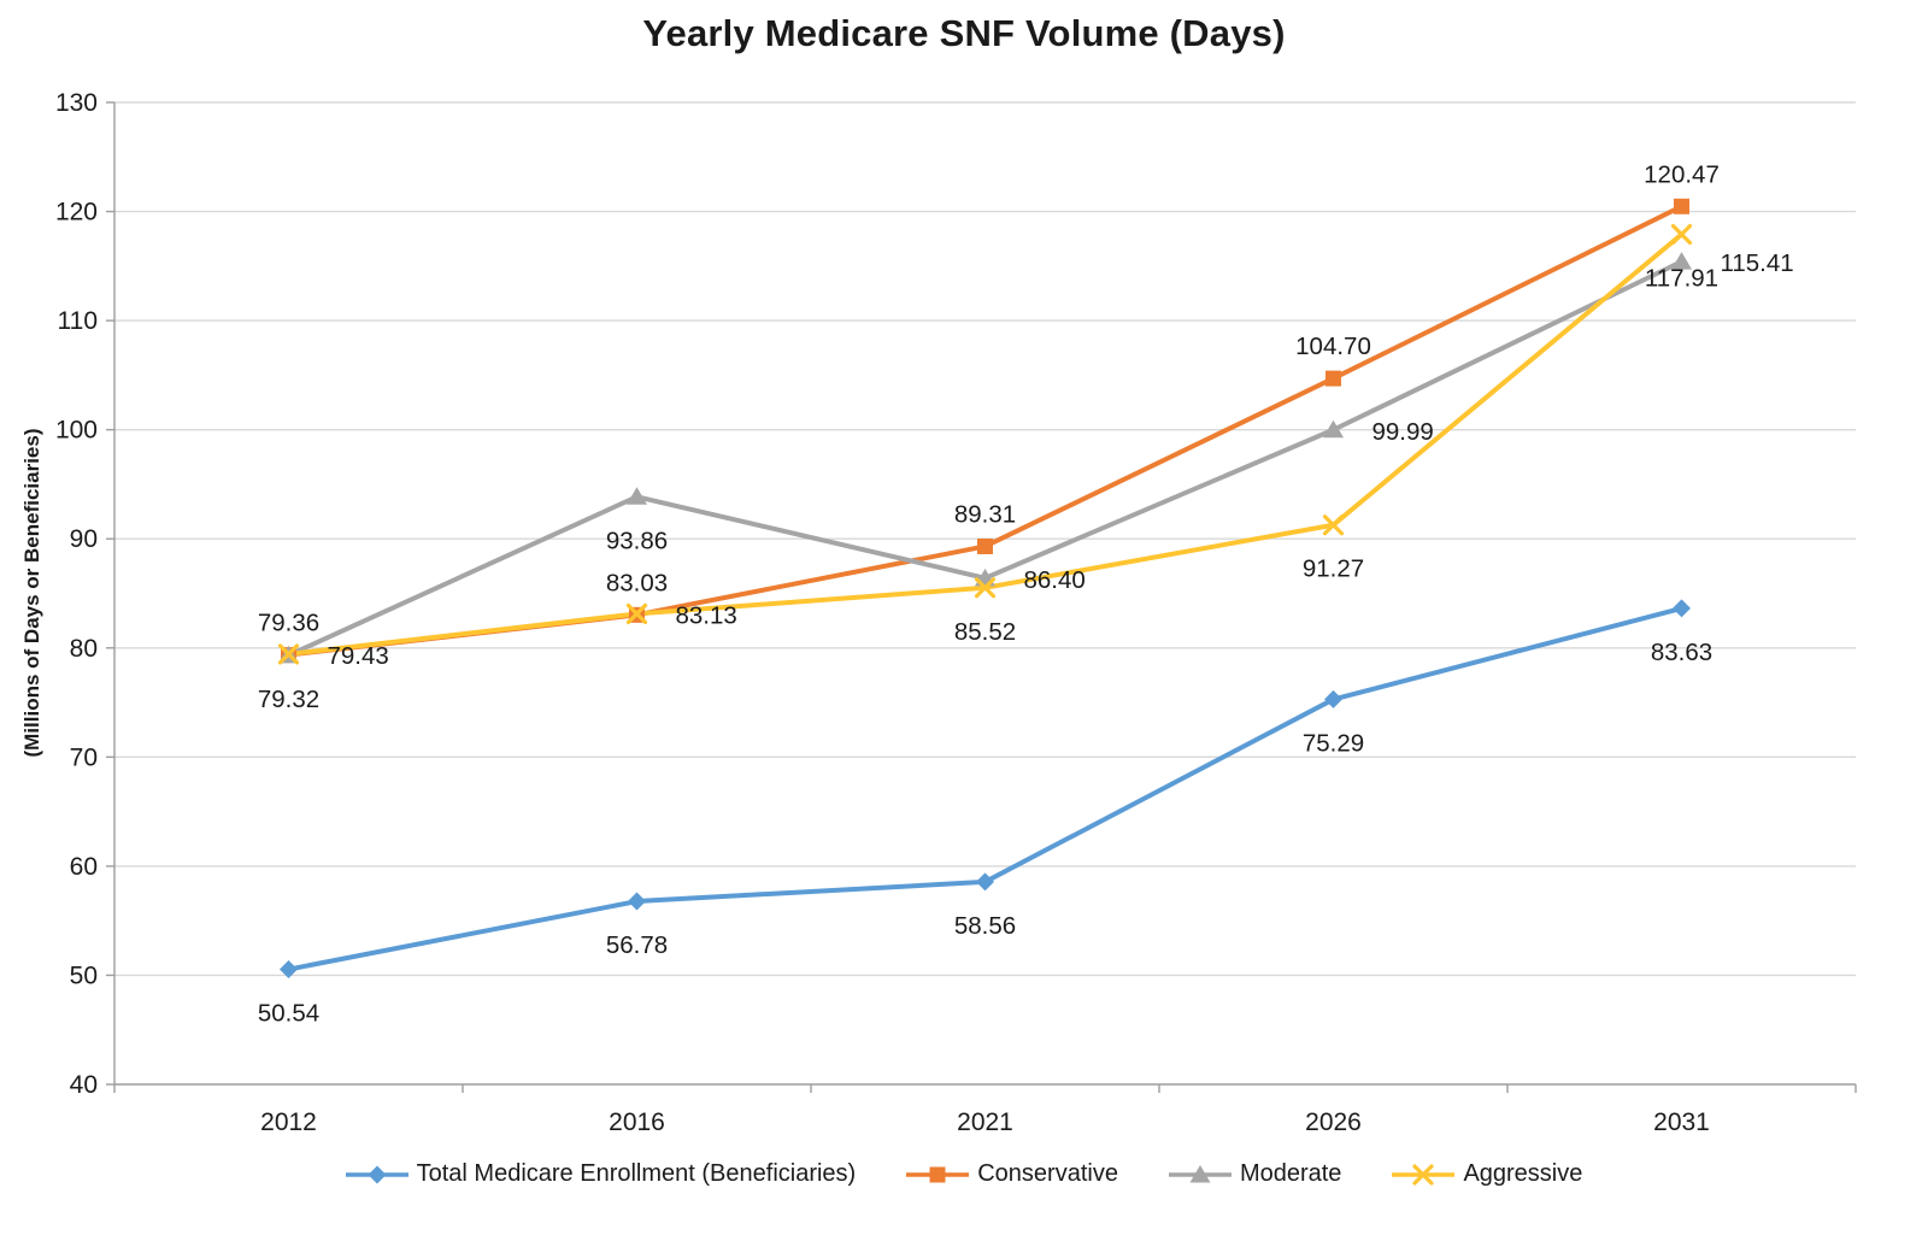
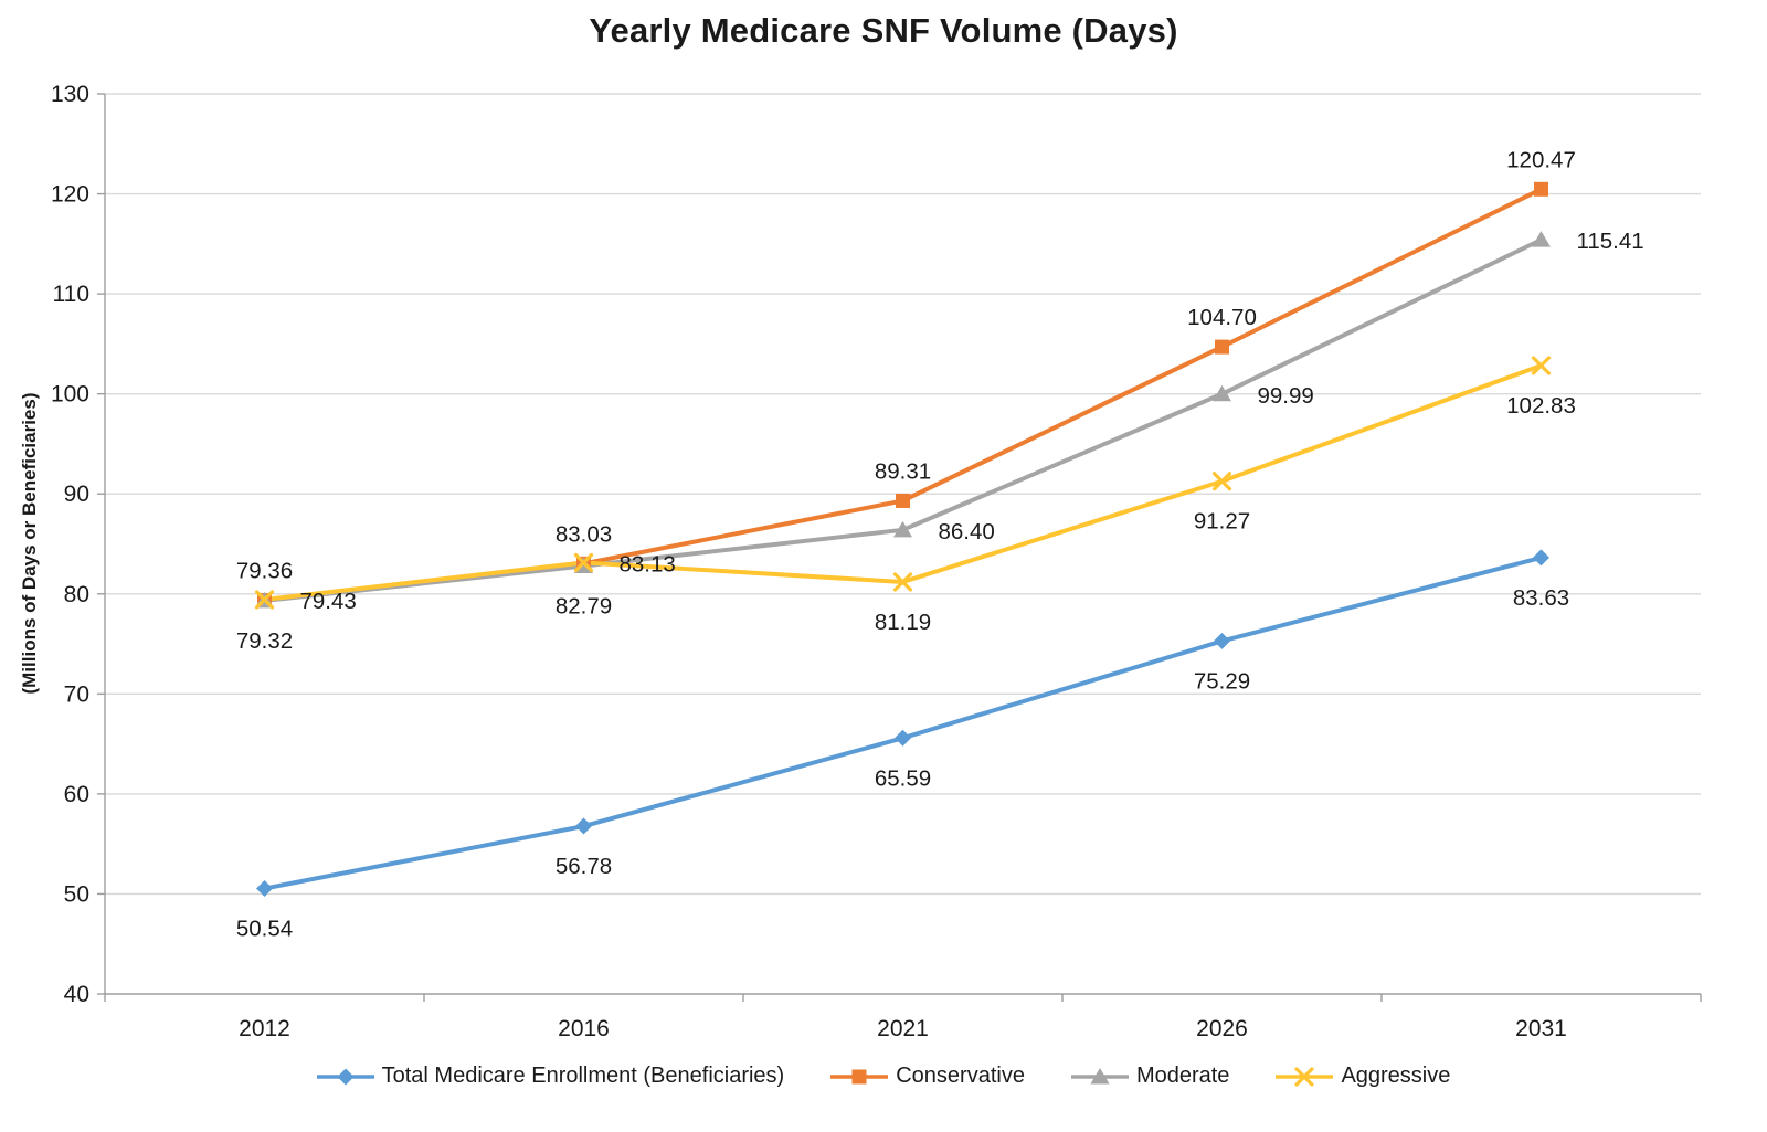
Moderate/2016: 93.86 -> 82.79
Total Medicare Enrollment (Beneficiaries)/2021: 58.56 -> 65.59
Aggressive/2021: 85.52 -> 81.19
Aggressive/2031: 117.91 -> 102.83
